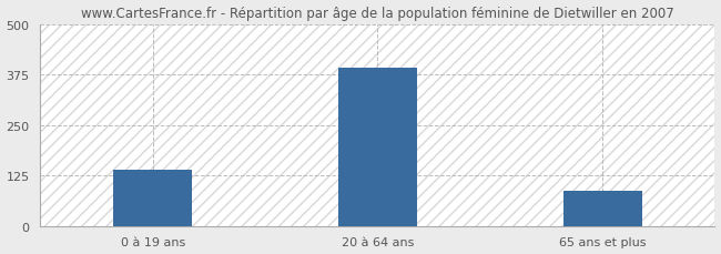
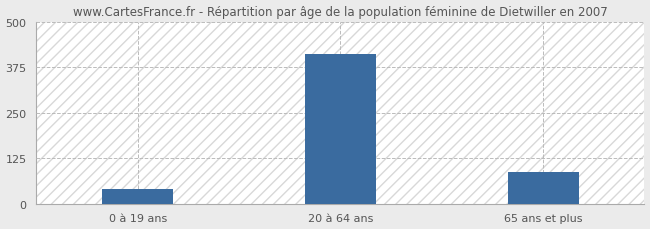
0 à 19 ans: 138 -> 40
20 à 64 ans: 392 -> 410
